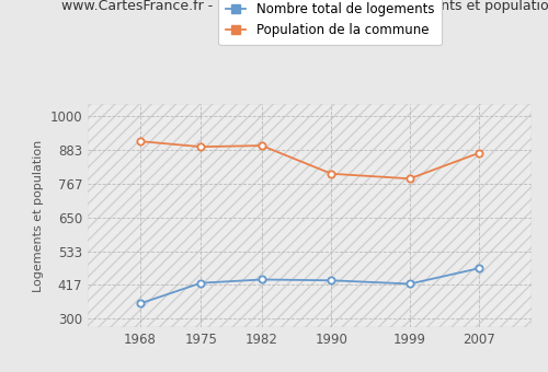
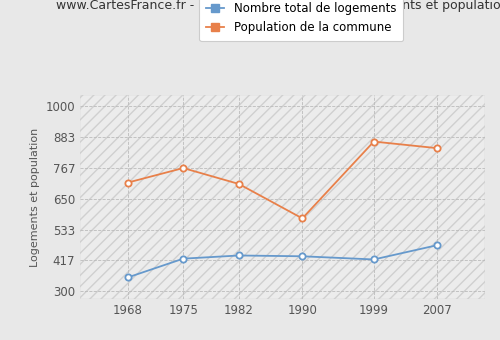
Population de la commune/1968: 912 -> 710
Population de la commune/1975: 893 -> 765
Population de la commune/1982: 897 -> 705
Population de la commune/1990: 800 -> 575
Population de la commune/1999: 783 -> 865
Population de la commune/2007: 872 -> 840
